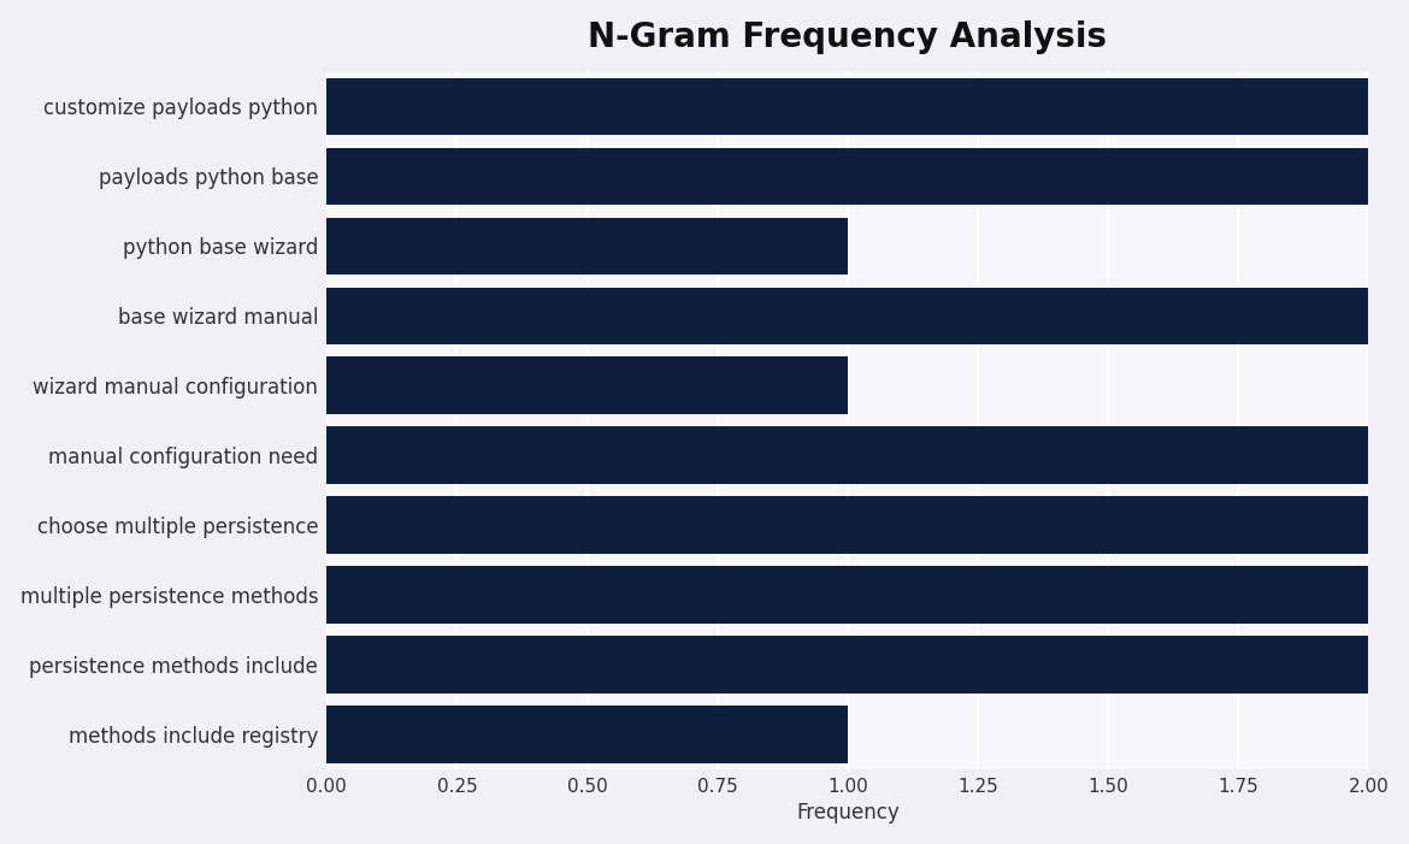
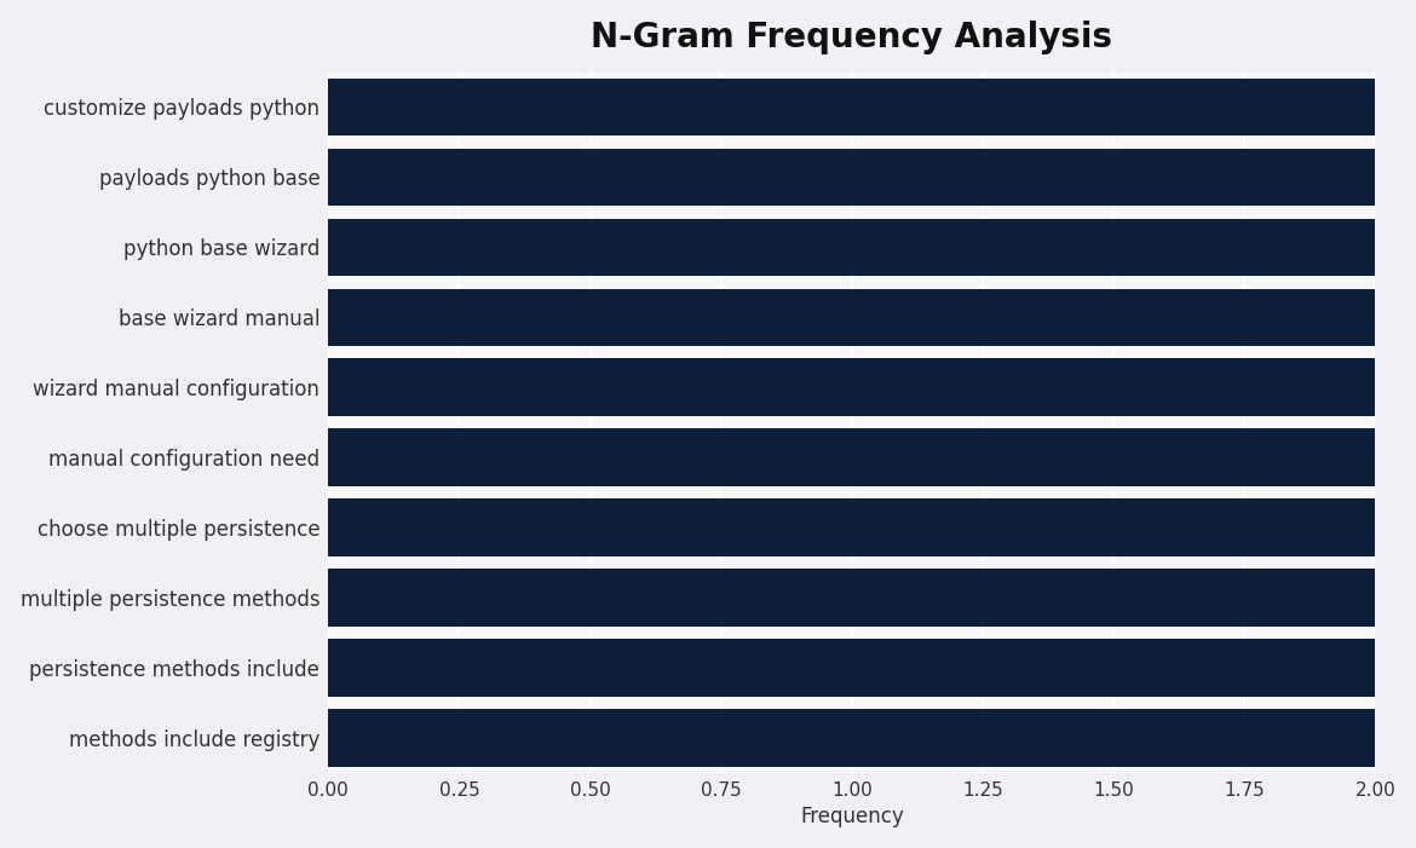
python base wizard: 1 -> 2
wizard manual configuration: 1 -> 2
methods include registry: 1 -> 2
